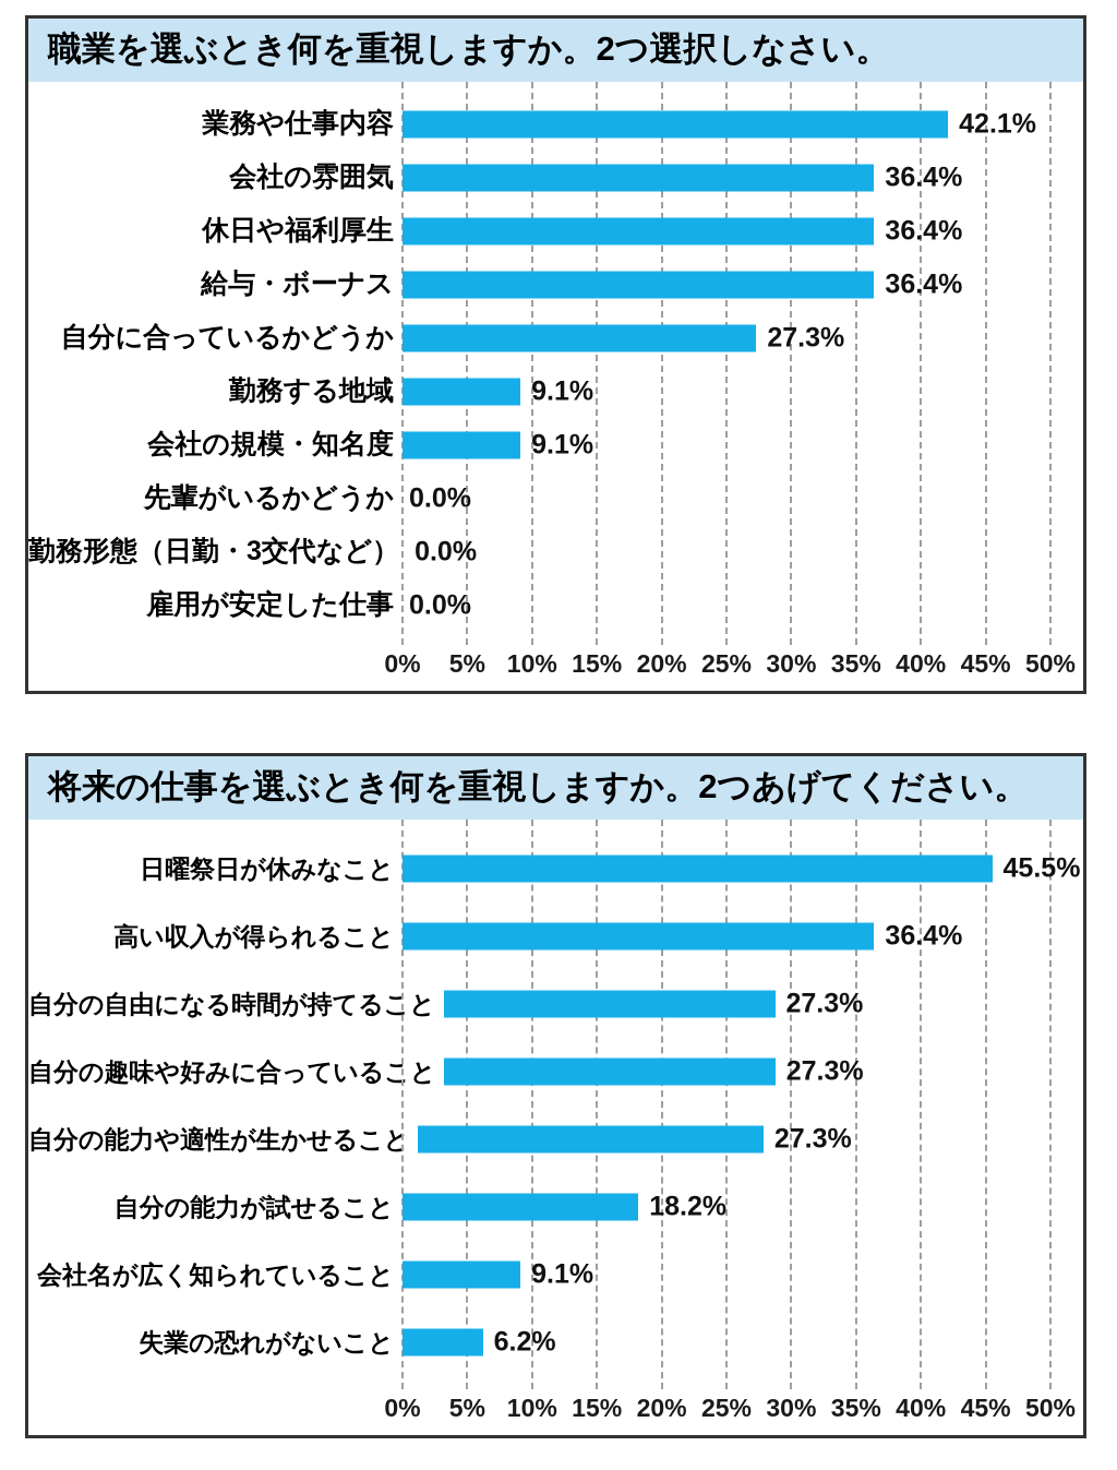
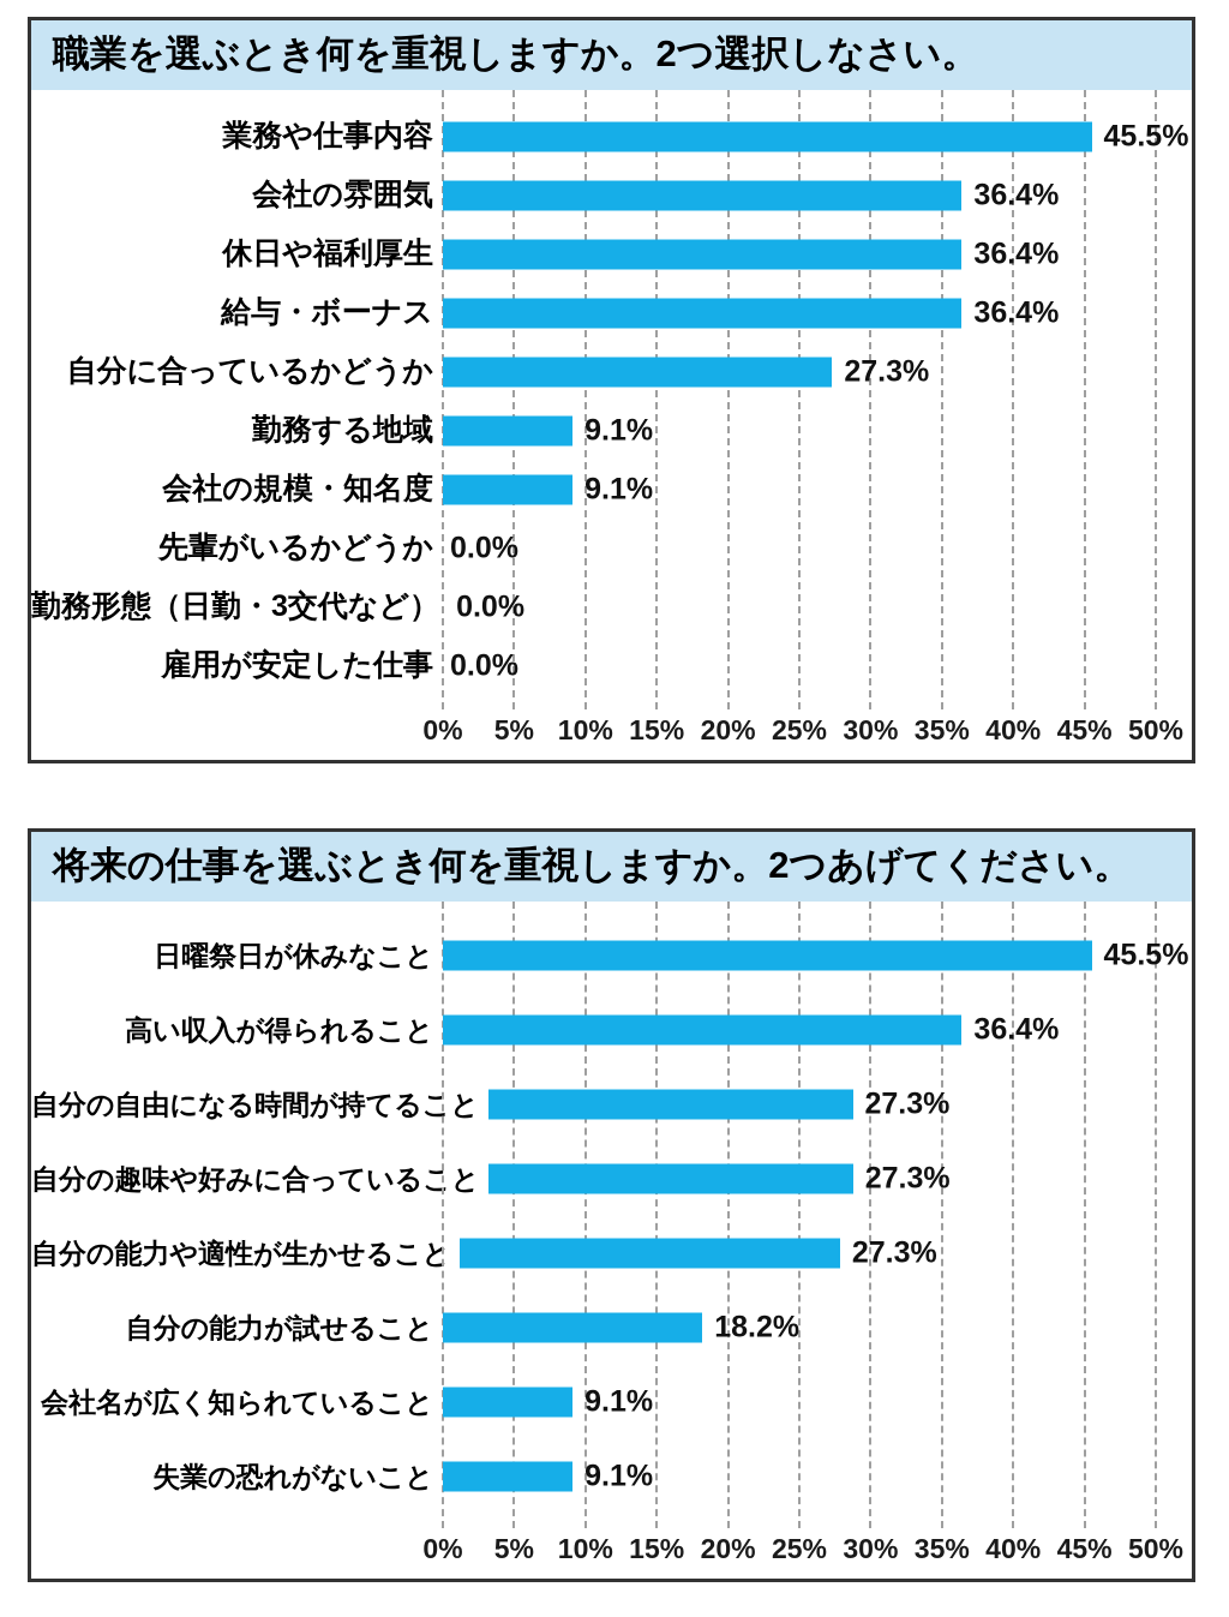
職業を選ぶとき何を重視しますか。2つ選択しなさい。/業務や仕事内容: 42.1% -> 45.5%
将来の仕事を選ぶとき何を重視しますか。2つあげてください。/失業の恐れがないこと: 6.2% -> 9.1%
